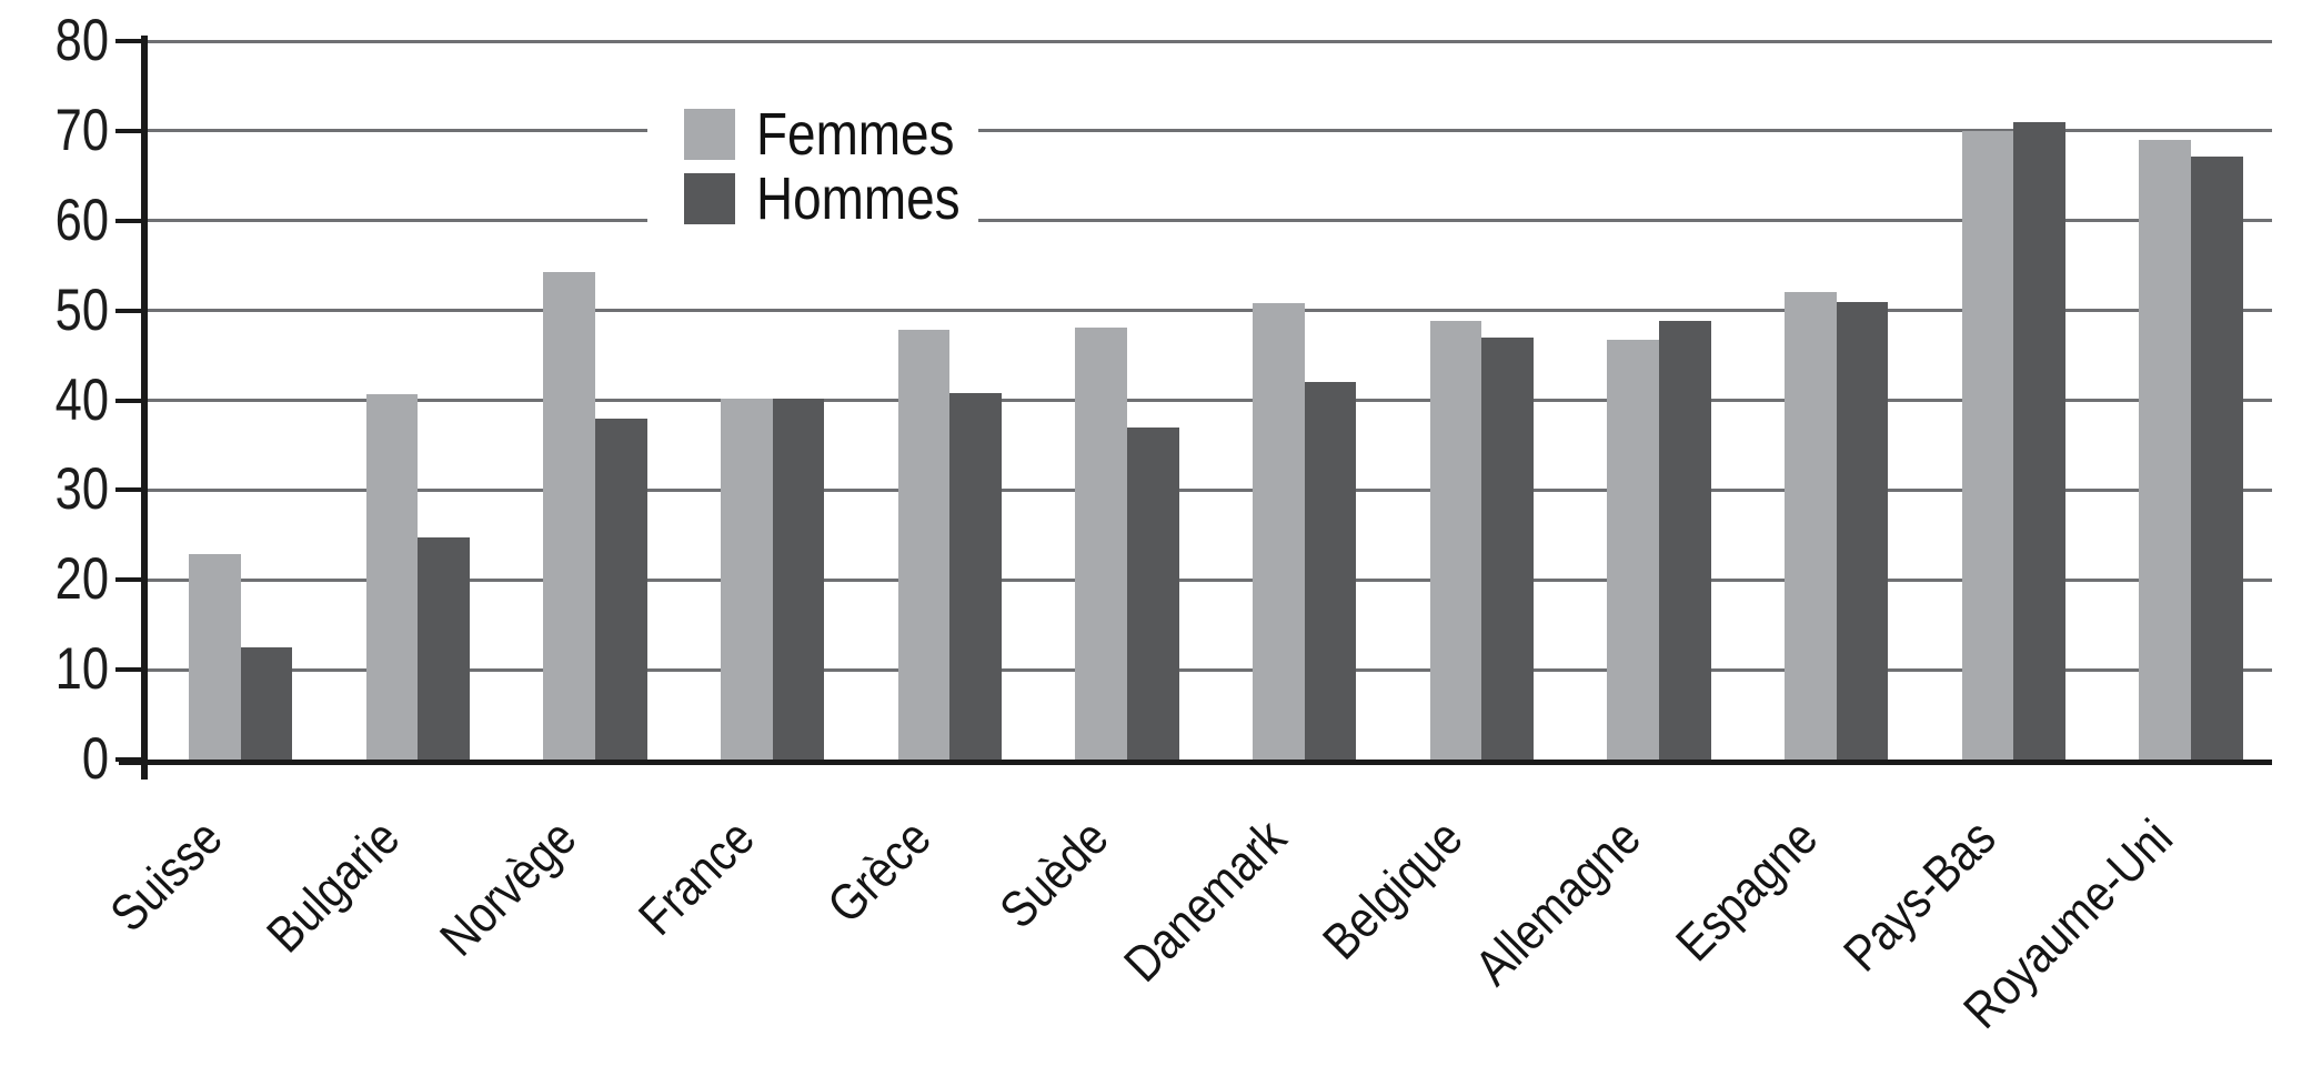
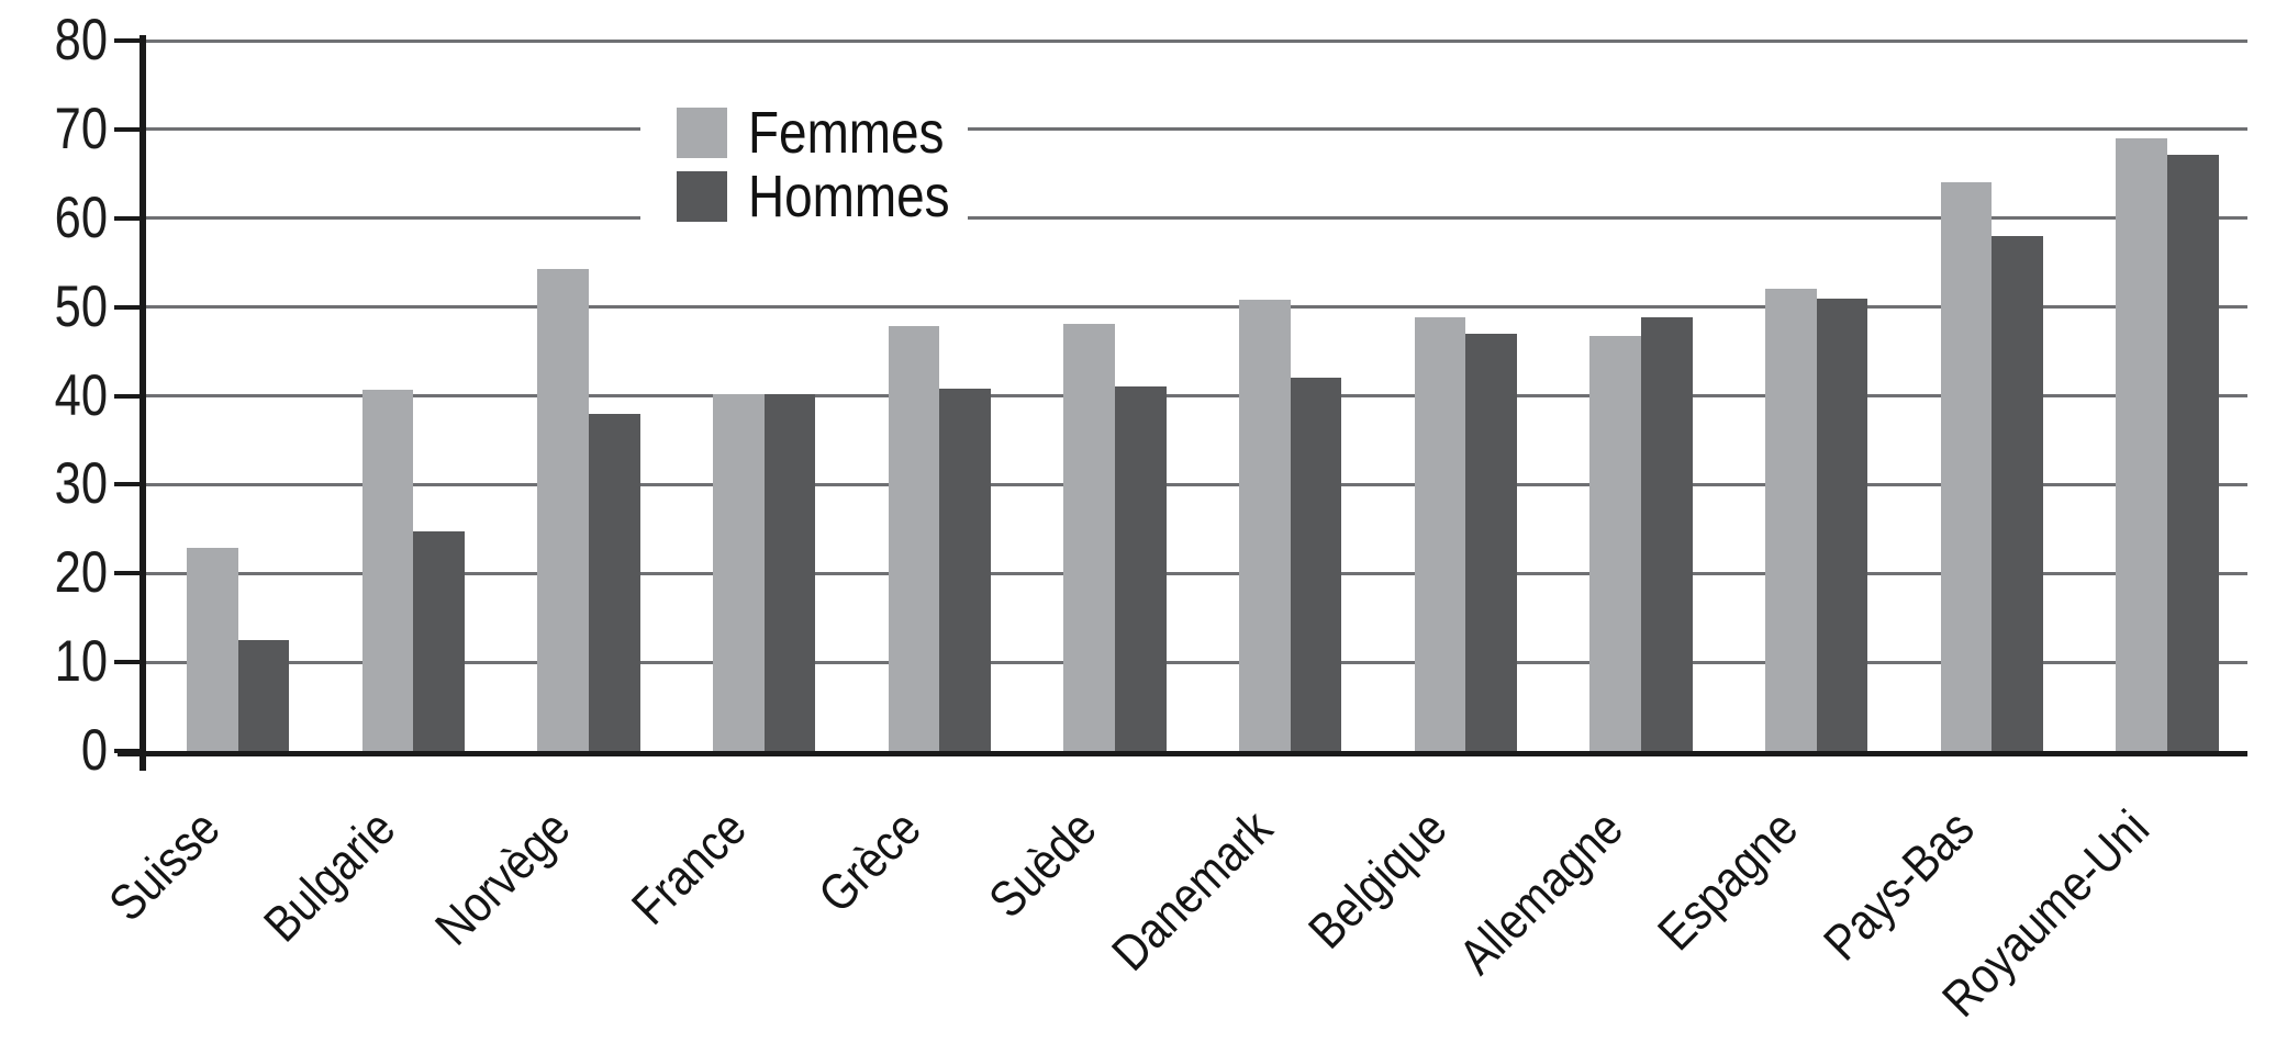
Hommes/Suède: 37 -> 41
Femmes/Pays-Bas: 70 -> 64
Hommes/Pays-Bas: 71 -> 58
